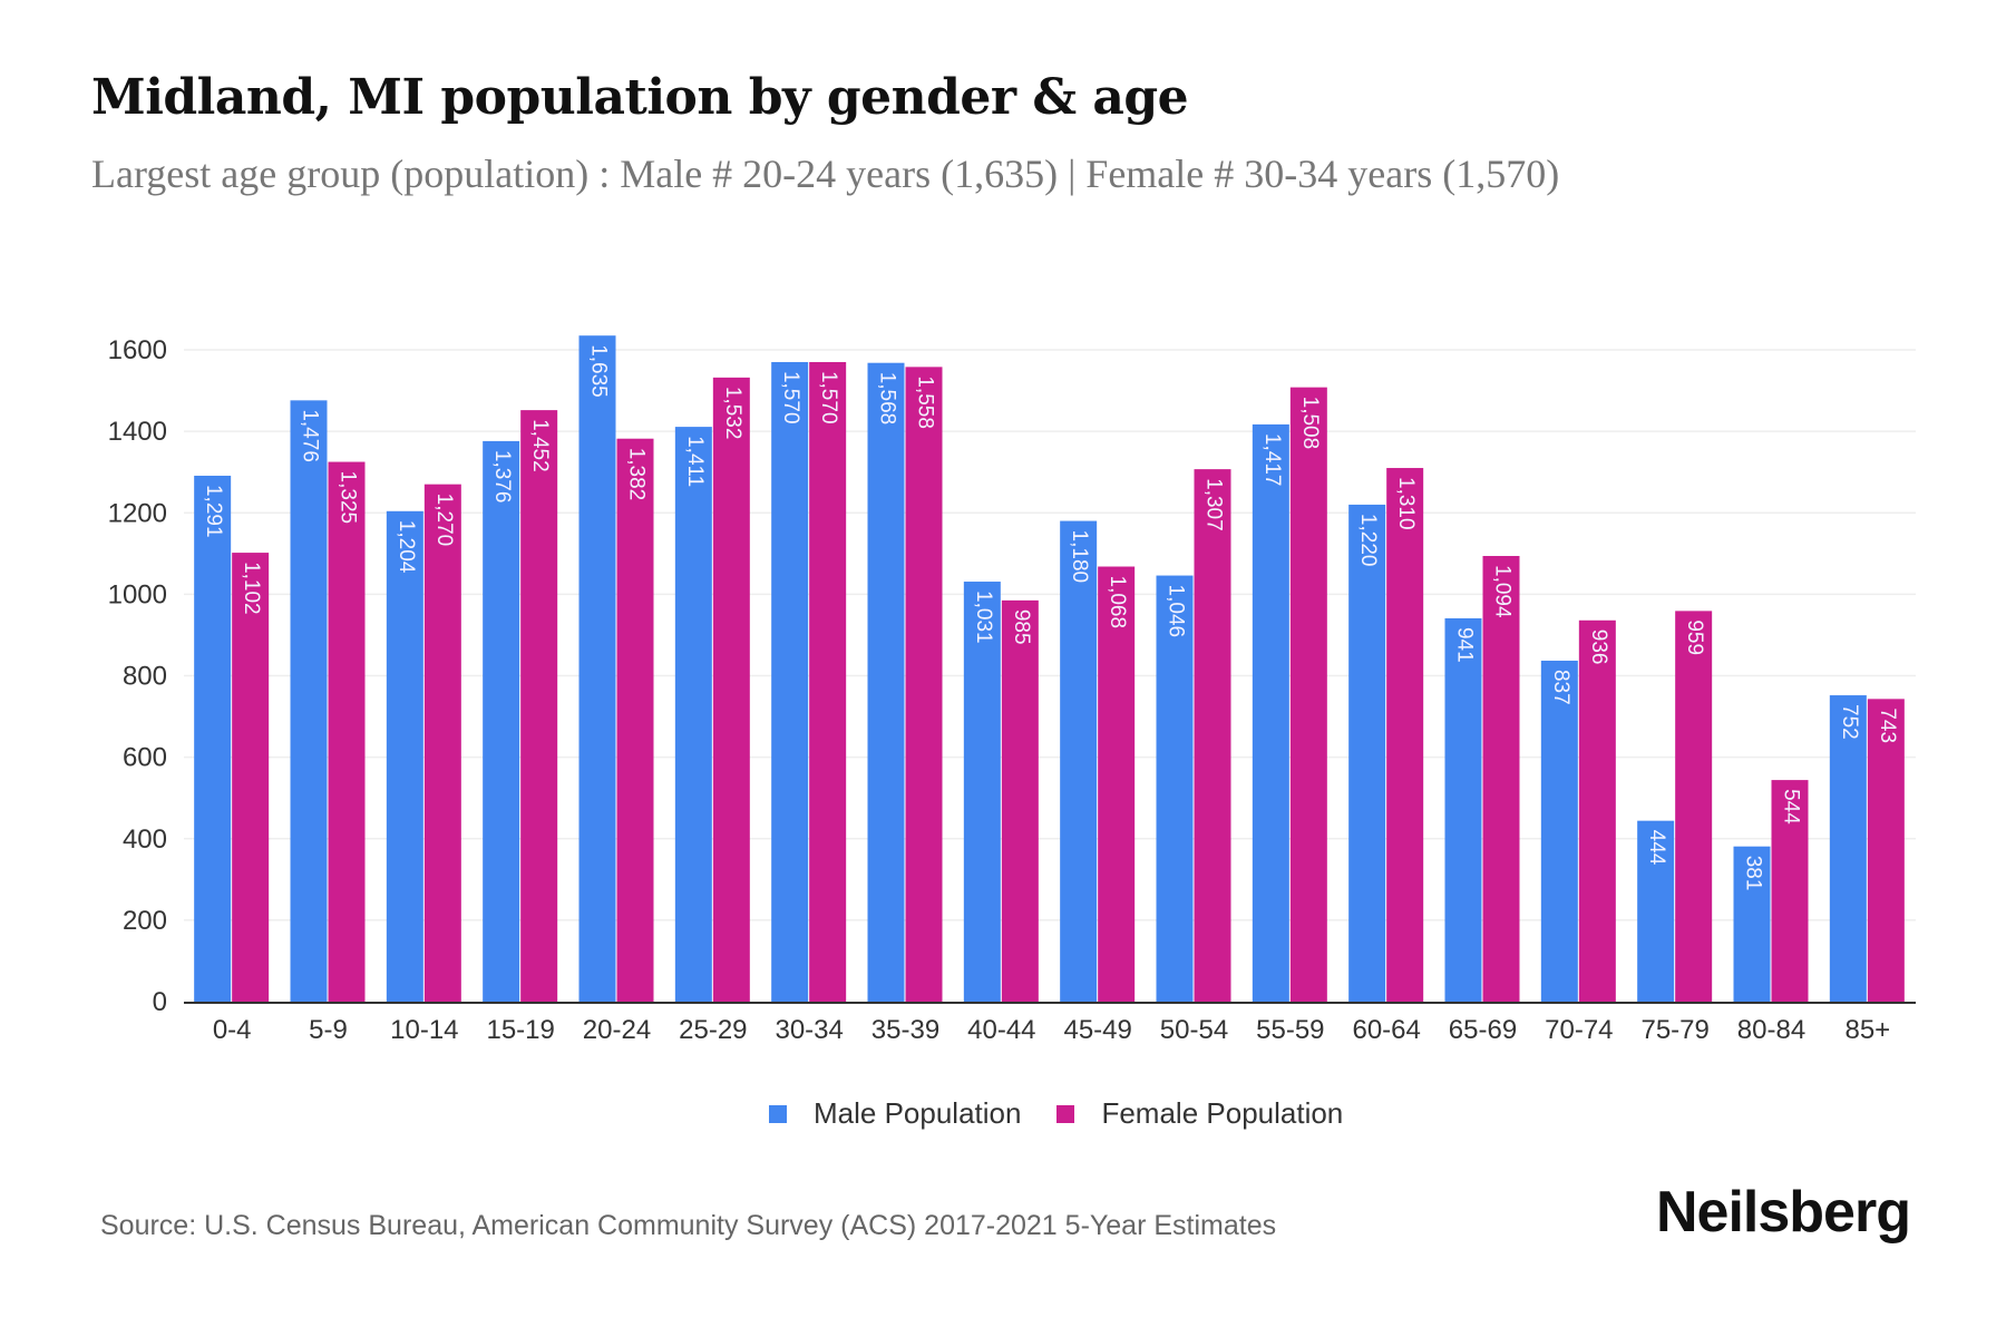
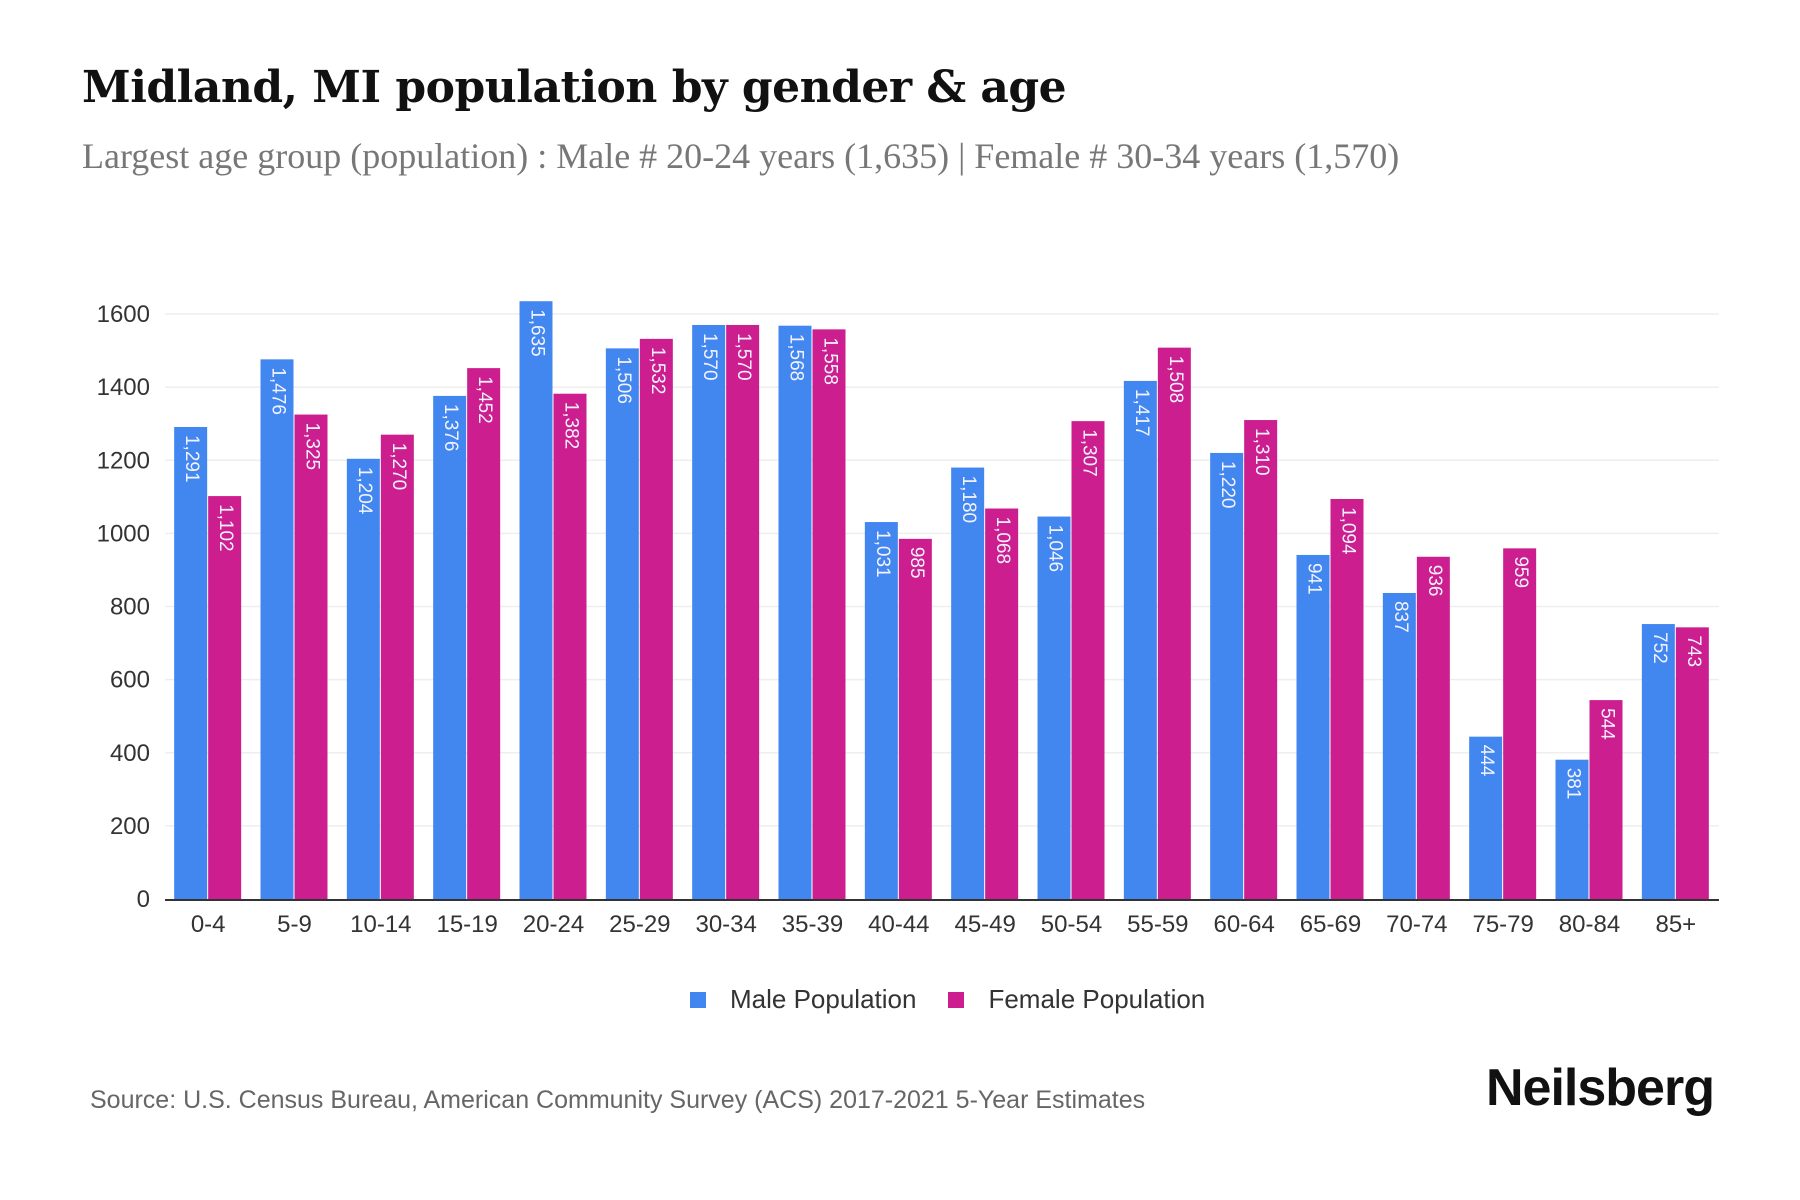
Male Population/25-29: 1,411 -> 1,506
